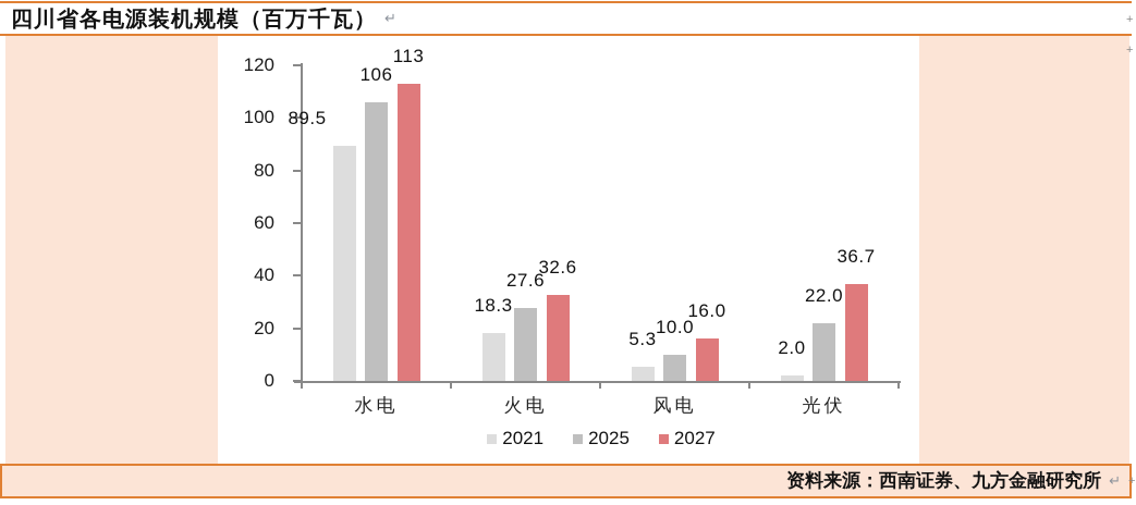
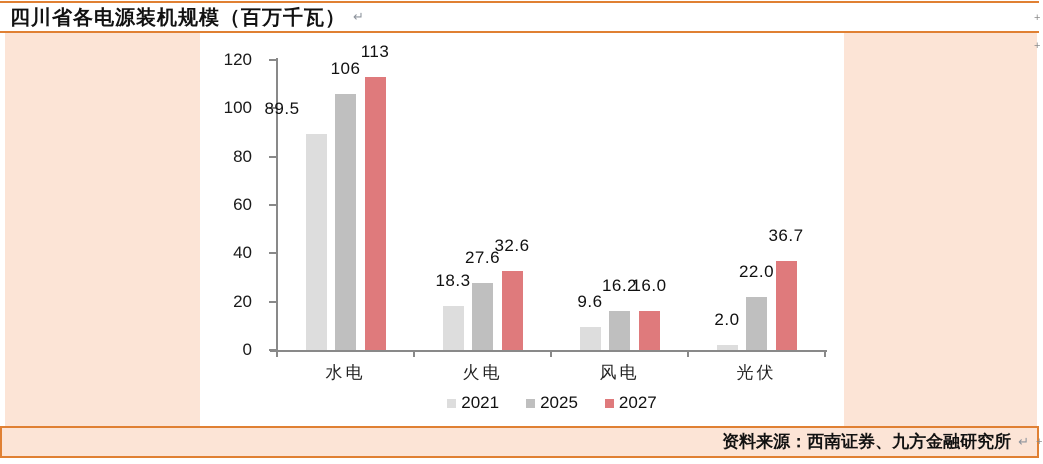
2021/风电: 5.3 -> 9.6
2025/风电: 10.0 -> 16.2
